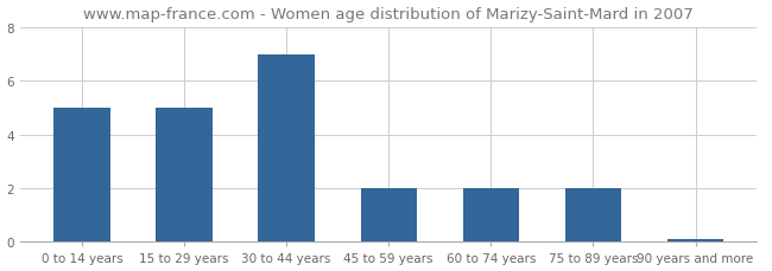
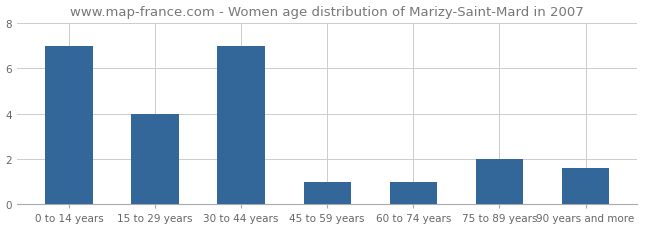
0 to 14 years: 5.0 -> 7.0
15 to 29 years: 5.0 -> 4.0
45 to 59 years: 2.0 -> 1.0
60 to 74 years: 2.0 -> 1.0
90 years and more: 0.1 -> 1.6
